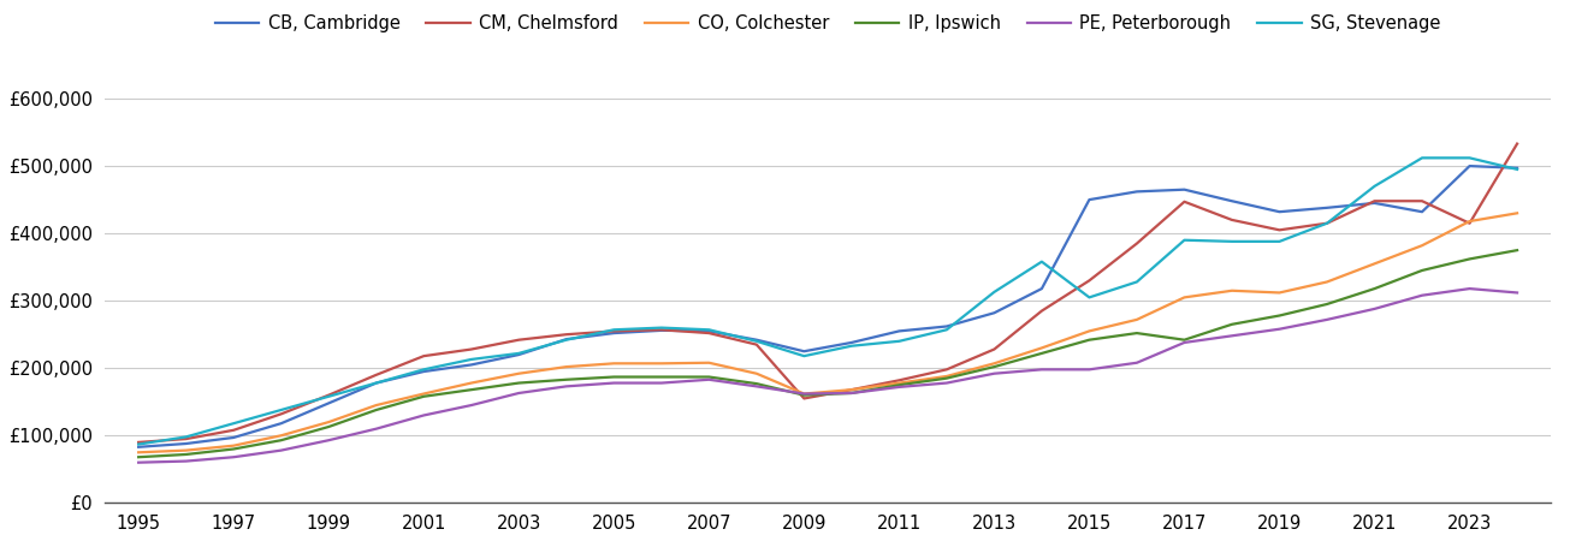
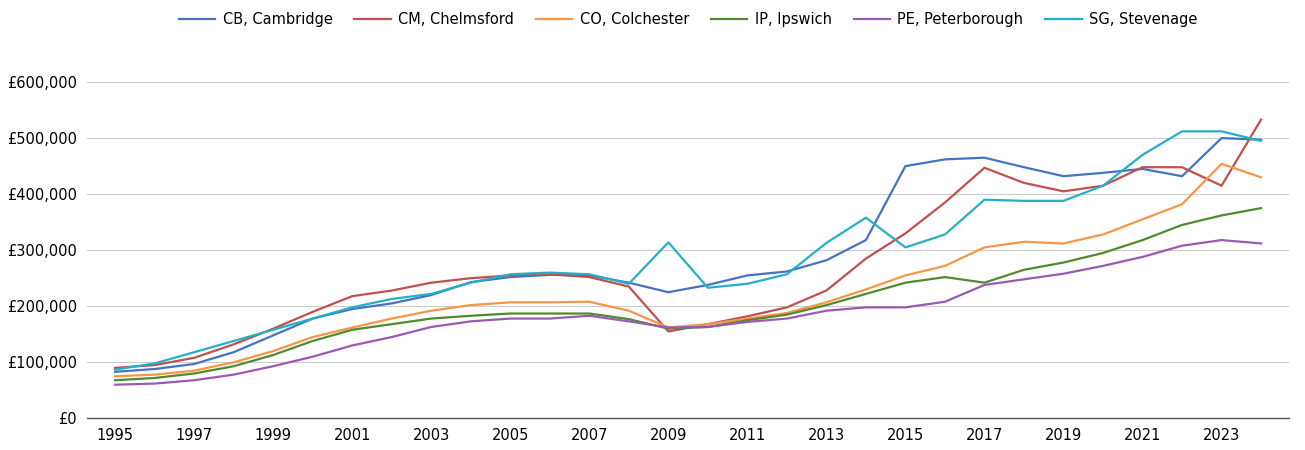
SG, Stevenage/2009: £218,000 -> £314,000
CO, Colchester/2023: £418,000 -> £454,000
